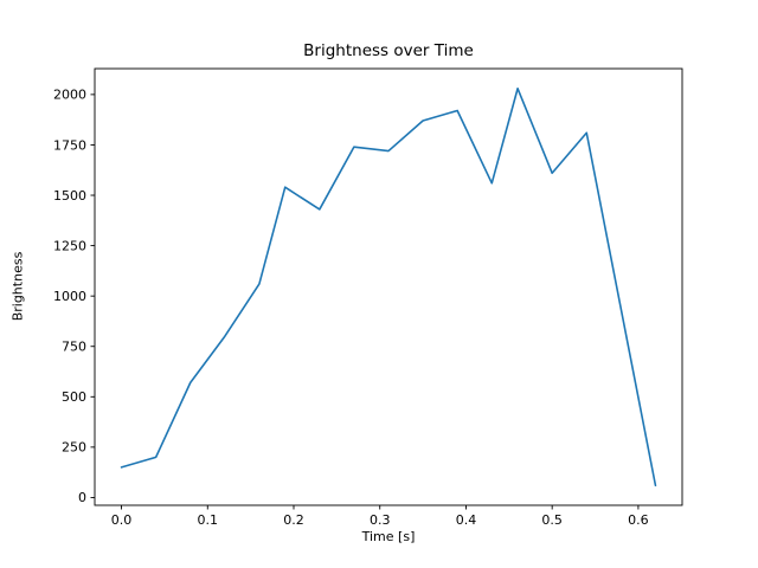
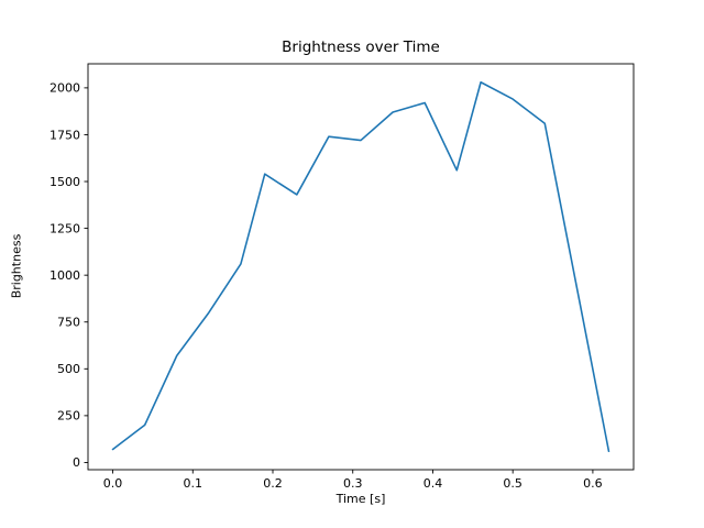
0.0: 150 -> 70
0.5: 1610 -> 1940
